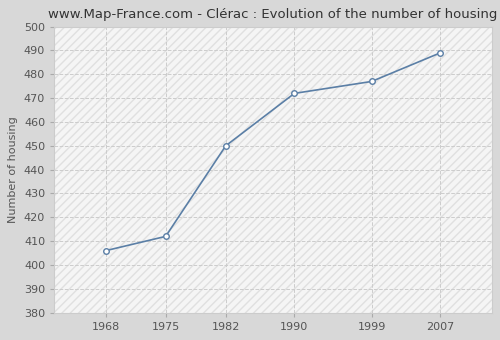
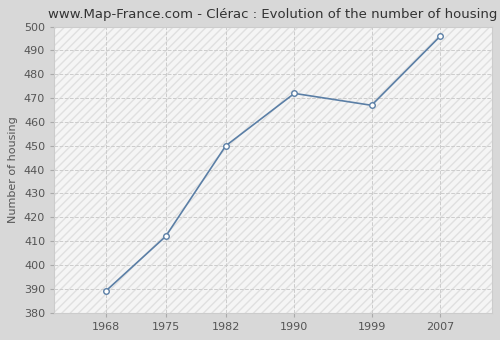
1968: 406 -> 389
1999: 477 -> 467
2007: 489 -> 496
